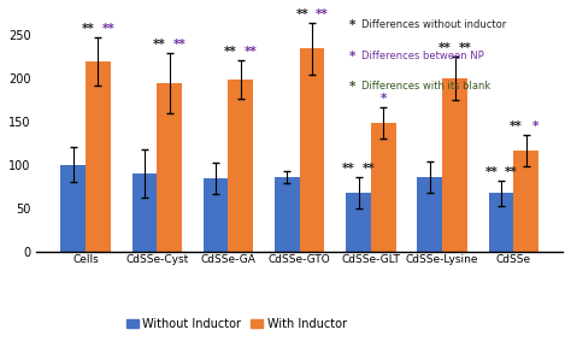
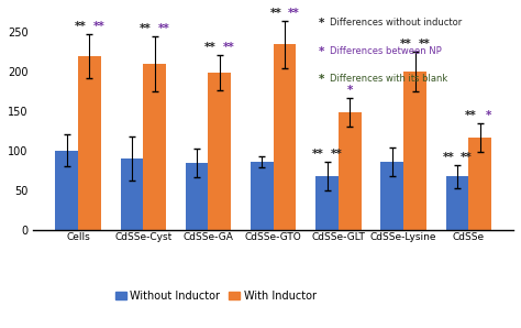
With Inductor/CdSSe-Cyst: 194 -> 209
